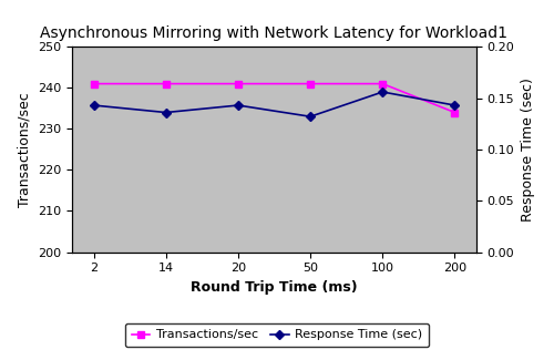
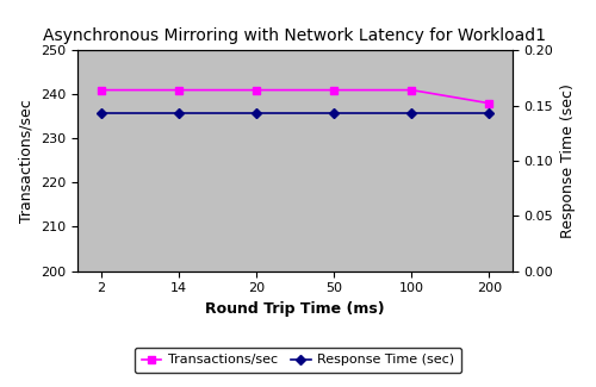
Response Time (sec)/14: 0.136 -> 0.143
Response Time (sec)/50: 0.132 -> 0.143
Response Time (sec)/100: 0.156 -> 0.143
Transactions/sec/200: 234 -> 238
